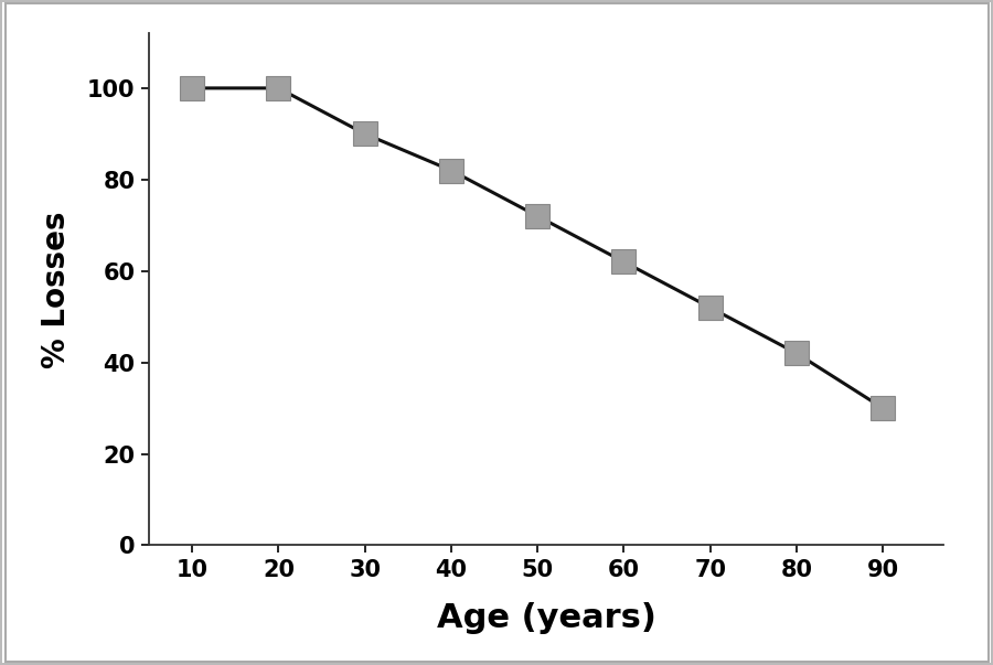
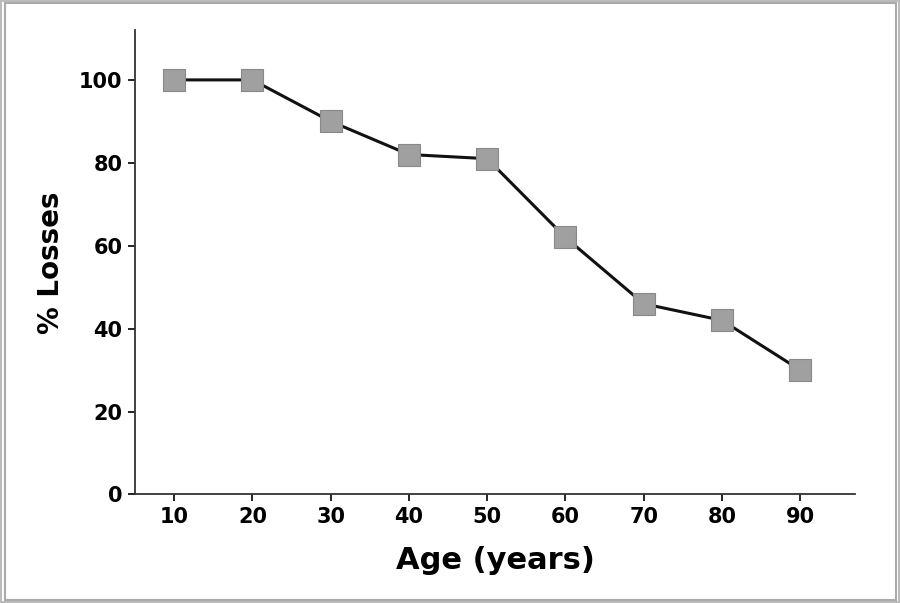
50: 72 -> 81
70: 52 -> 46
